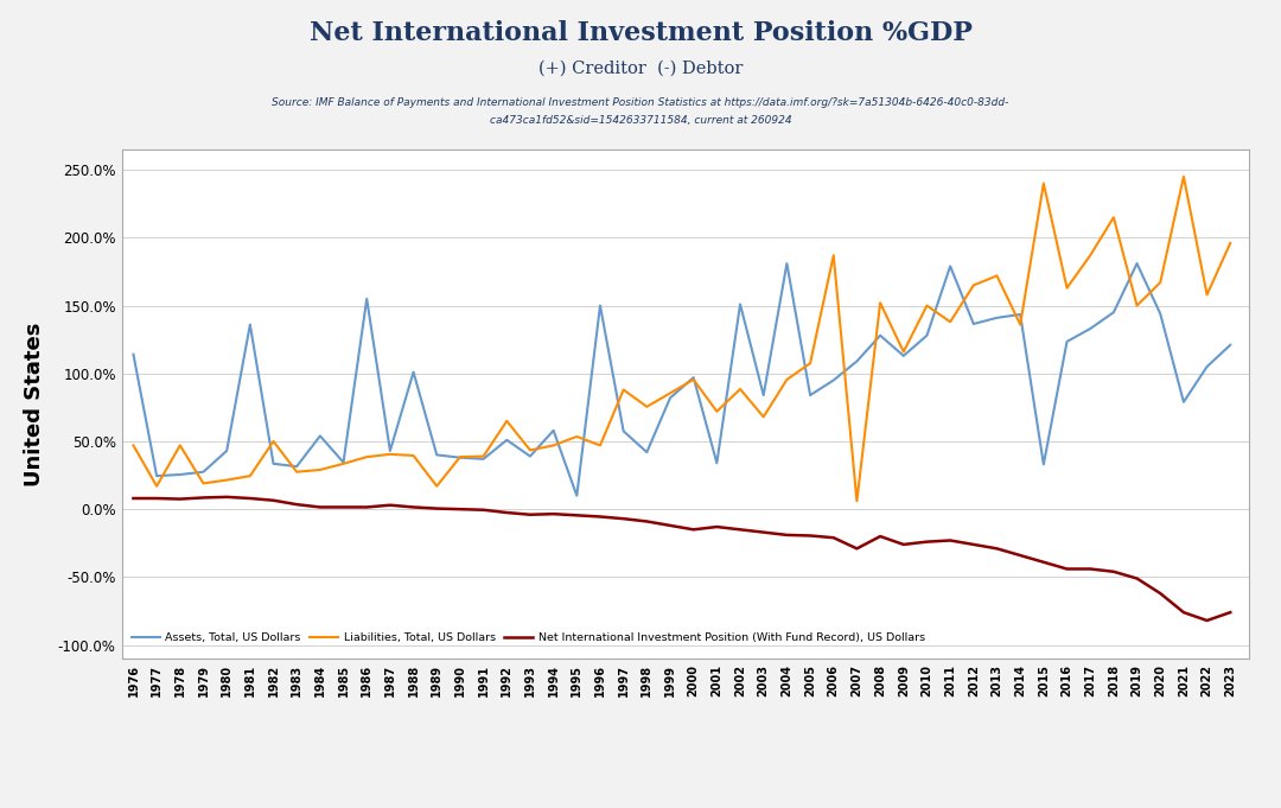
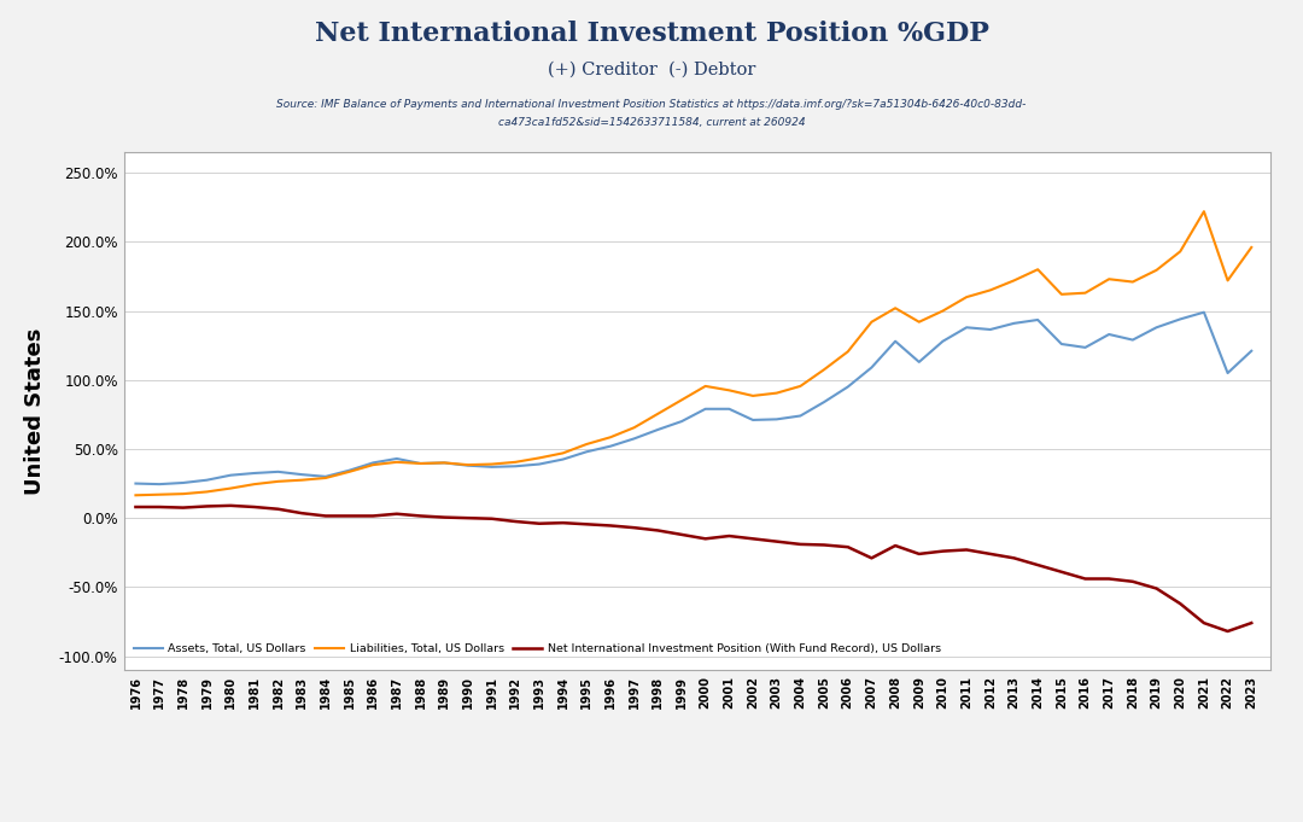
Assets, Total, US Dollars/1976: 114% -> 25%
Liabilities, Total, US Dollars/1976: 47% -> 16%
Liabilities, Total, US Dollars/1978: 47% -> 18%
Assets, Total, US Dollars/1980: 43% -> 31%
Assets, Total, US Dollars/1981: 136% -> 32%
Liabilities, Total, US Dollars/1982: 50% -> 26%
Assets, Total, US Dollars/1984: 54% -> 30%
Assets, Total, US Dollars/1986: 155% -> 40%
Assets, Total, US Dollars/1988: 101% -> 40%
Liabilities, Total, US Dollars/1989: 17% -> 40%
Assets, Total, US Dollars/1992: 51% -> 38%
Liabilities, Total, US Dollars/1992: 65% -> 40%
Assets, Total, US Dollars/1994: 58% -> 42%
Assets, Total, US Dollars/1995: 10% -> 48%
Assets, Total, US Dollars/1996: 150% -> 52%
Liabilities, Total, US Dollars/1996: 47% -> 58%
Liabilities, Total, US Dollars/1997: 88% -> 66%
Assets, Total, US Dollars/1998: 42% -> 64%
Assets, Total, US Dollars/1999: 82% -> 70%
Assets, Total, US Dollars/2000: 97% -> 79%
Assets, Total, US Dollars/2001: 34% -> 79%
Liabilities, Total, US Dollars/2001: 72% -> 92%
Assets, Total, US Dollars/2002: 151% -> 71%
Assets, Total, US Dollars/2003: 84% -> 72%
Liabilities, Total, US Dollars/2003: 68% -> 90%
Assets, Total, US Dollars/2004: 181% -> 74%
Liabilities, Total, US Dollars/2006: 187% -> 120%
Liabilities, Total, US Dollars/2007: 6% -> 142%
Liabilities, Total, US Dollars/2009: 116% -> 142%
Assets, Total, US Dollars/2011: 179% -> 138%
Liabilities, Total, US Dollars/2011: 138% -> 160%
Liabilities, Total, US Dollars/2014: 136% -> 180%
Assets, Total, US Dollars/2015: 33% -> 126%
Liabilities, Total, US Dollars/2015: 240% -> 162%
Liabilities, Total, US Dollars/2017: 187% -> 173%
Assets, Total, US Dollars/2018: 145% -> 129%
Liabilities, Total, US Dollars/2018: 215% -> 171%
Assets, Total, US Dollars/2019: 181% -> 138%
Liabilities, Total, US Dollars/2019: 150% -> 180%
Liabilities, Total, US Dollars/2020: 167% -> 193%
Assets, Total, US Dollars/2021: 79% -> 149%
Liabilities, Total, US Dollars/2021: 245% -> 222%
Liabilities, Total, US Dollars/2022: 158% -> 172%
